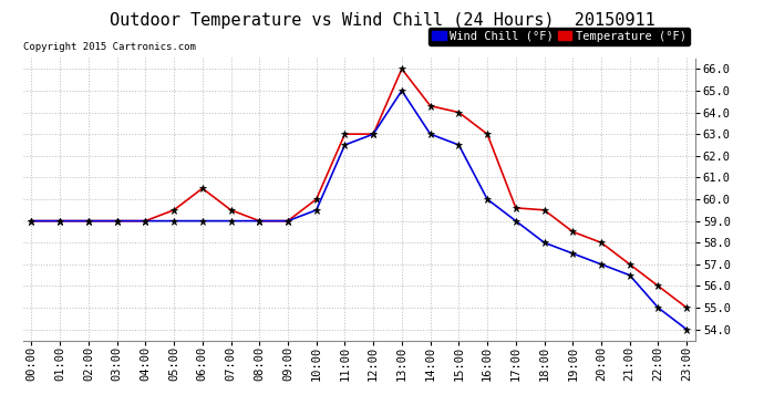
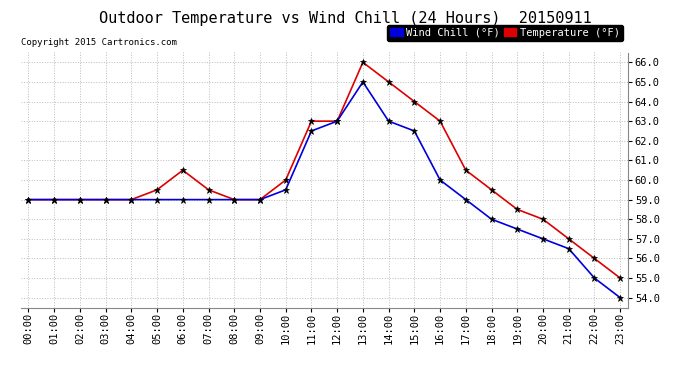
Temperature (°F)/14:00: 64.3 -> 65.0
Temperature (°F)/17:00: 59.6 -> 60.5
